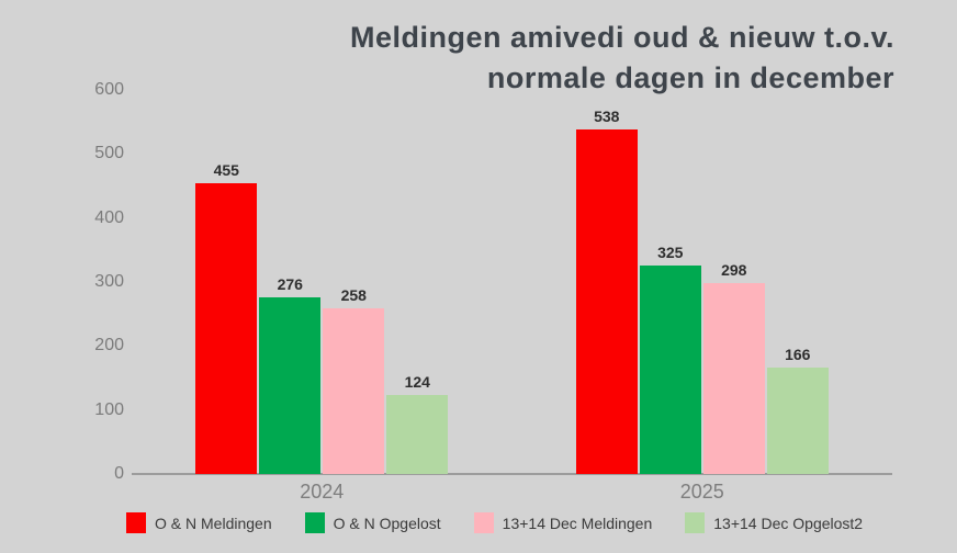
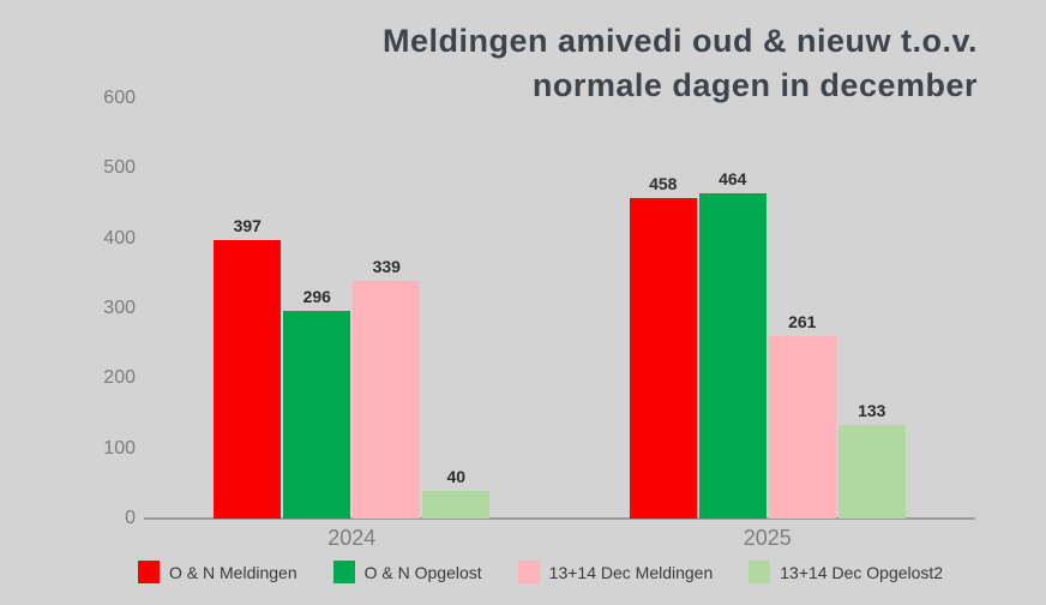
O & N Meldingen/2024: 455 -> 397
O & N Opgelost/2024: 276 -> 296
13+14 Dec Meldingen/2024: 258 -> 339
13+14 Dec Opgelost2/2024: 124 -> 40
O & N Meldingen/2025: 538 -> 458
O & N Opgelost/2025: 325 -> 464
13+14 Dec Meldingen/2025: 298 -> 261
13+14 Dec Opgelost2/2025: 166 -> 133
